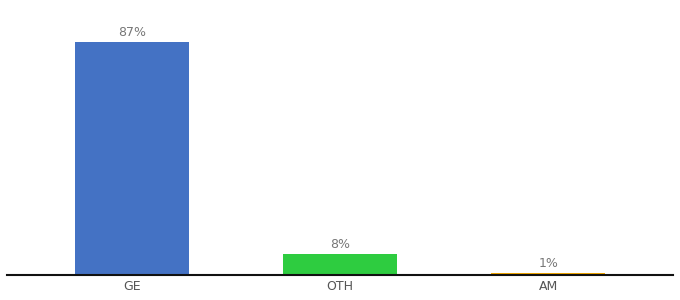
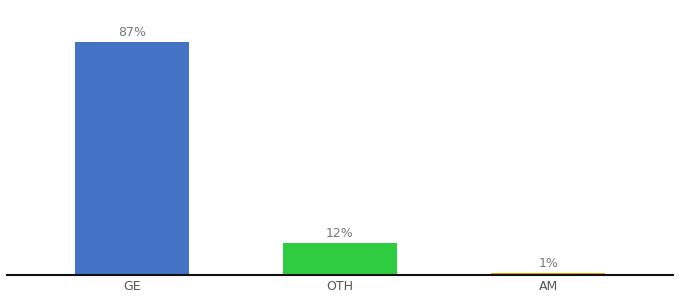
OTH: 8% -> 12%
